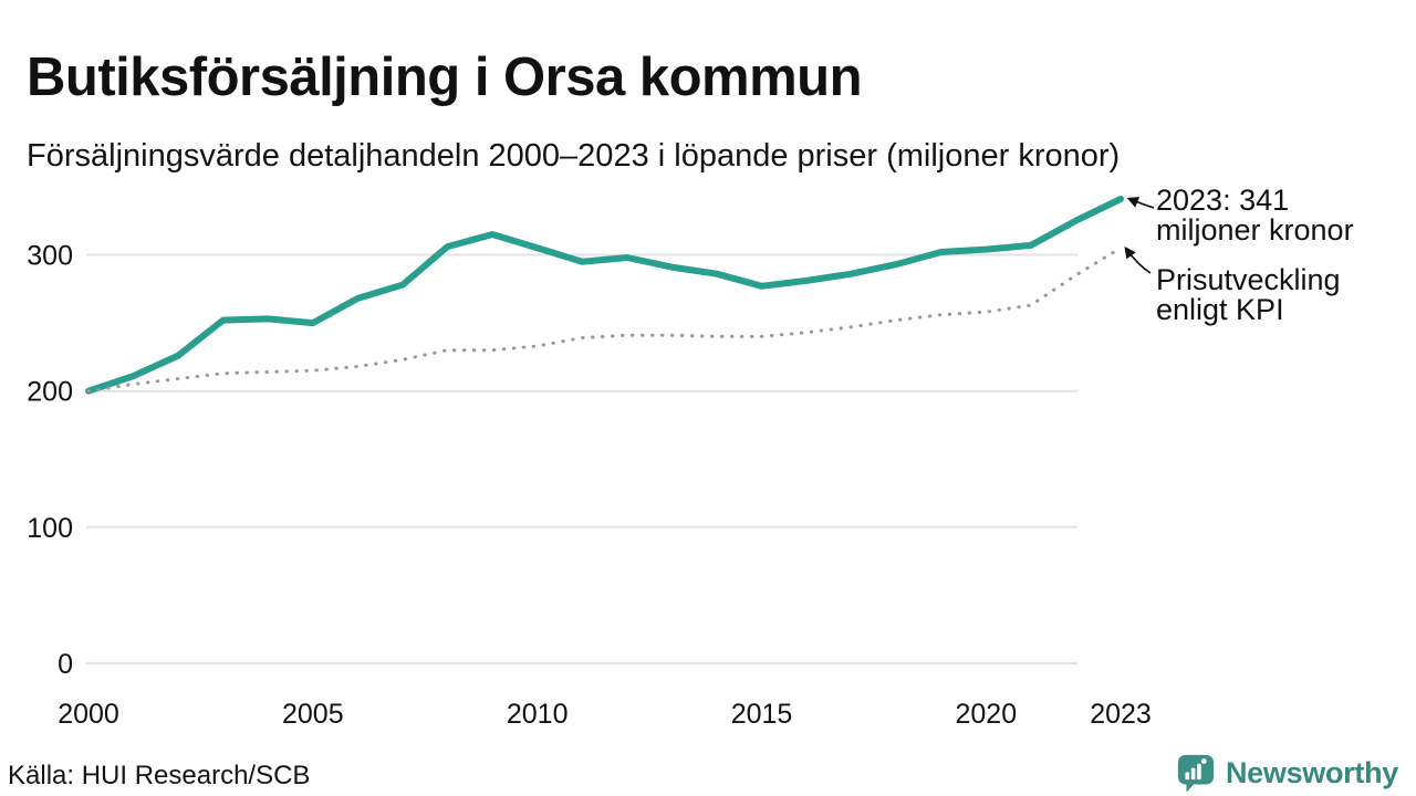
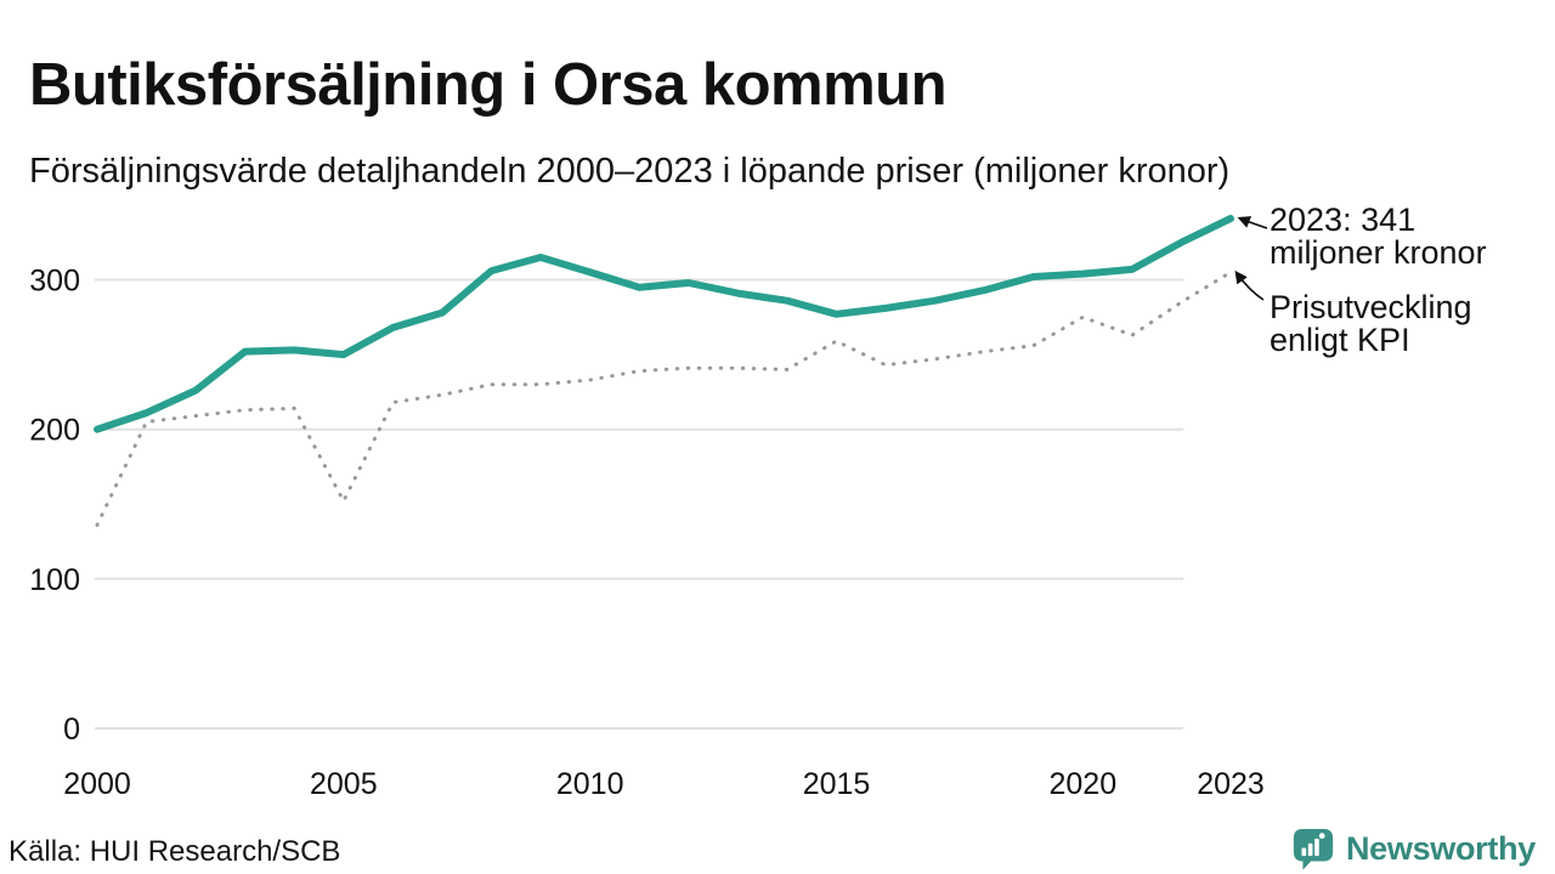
Prisutveckling enligt KPI/2000: 200 -> 136
Prisutveckling enligt KPI/2005: 215 -> 152
Prisutveckling enligt KPI/2015: 240 -> 259
Prisutveckling enligt KPI/2020: 258 -> 275
